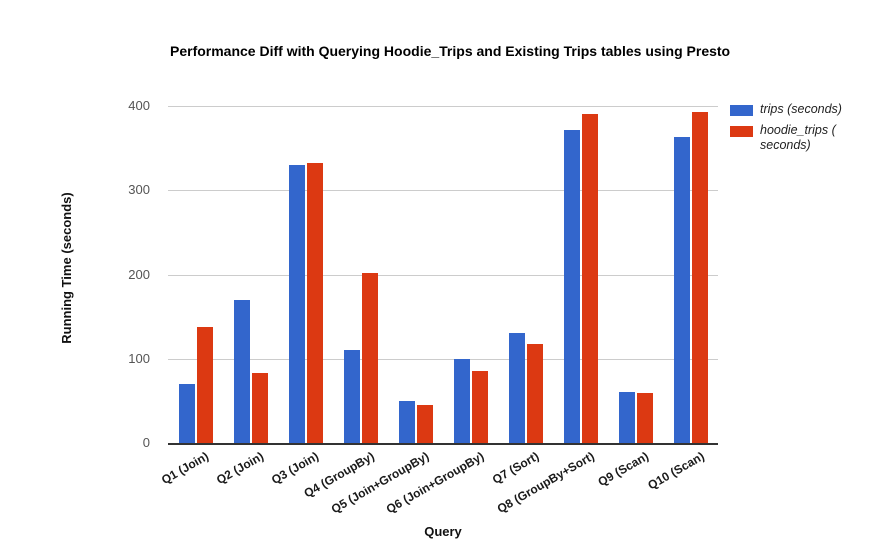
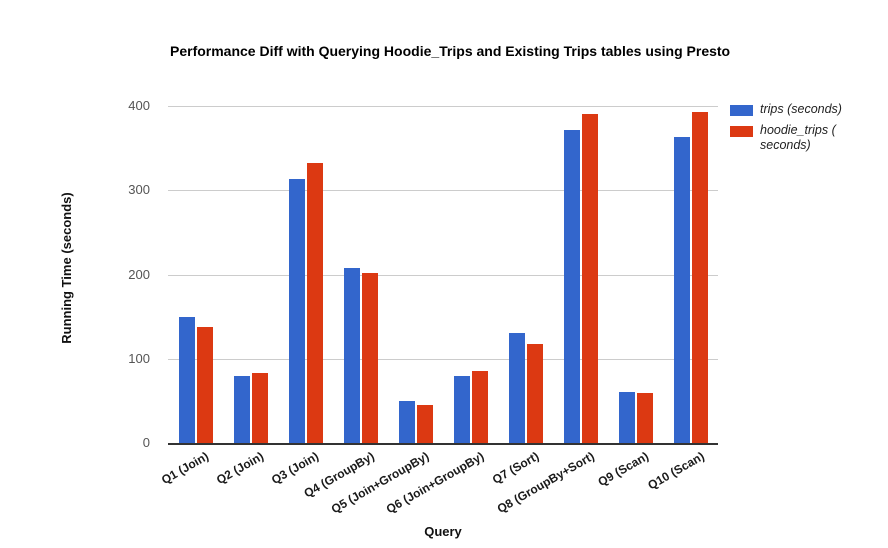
trips (seconds)/Q1 (Join): 70 -> 150
trips (seconds)/Q2 (Join): 170 -> 80
trips (seconds)/Q3 (Join): 330 -> 310
trips (seconds)/Q4 (GroupBy): 110 -> 210
trips (seconds)/Q6 (Join+GroupBy): 100 -> 80
